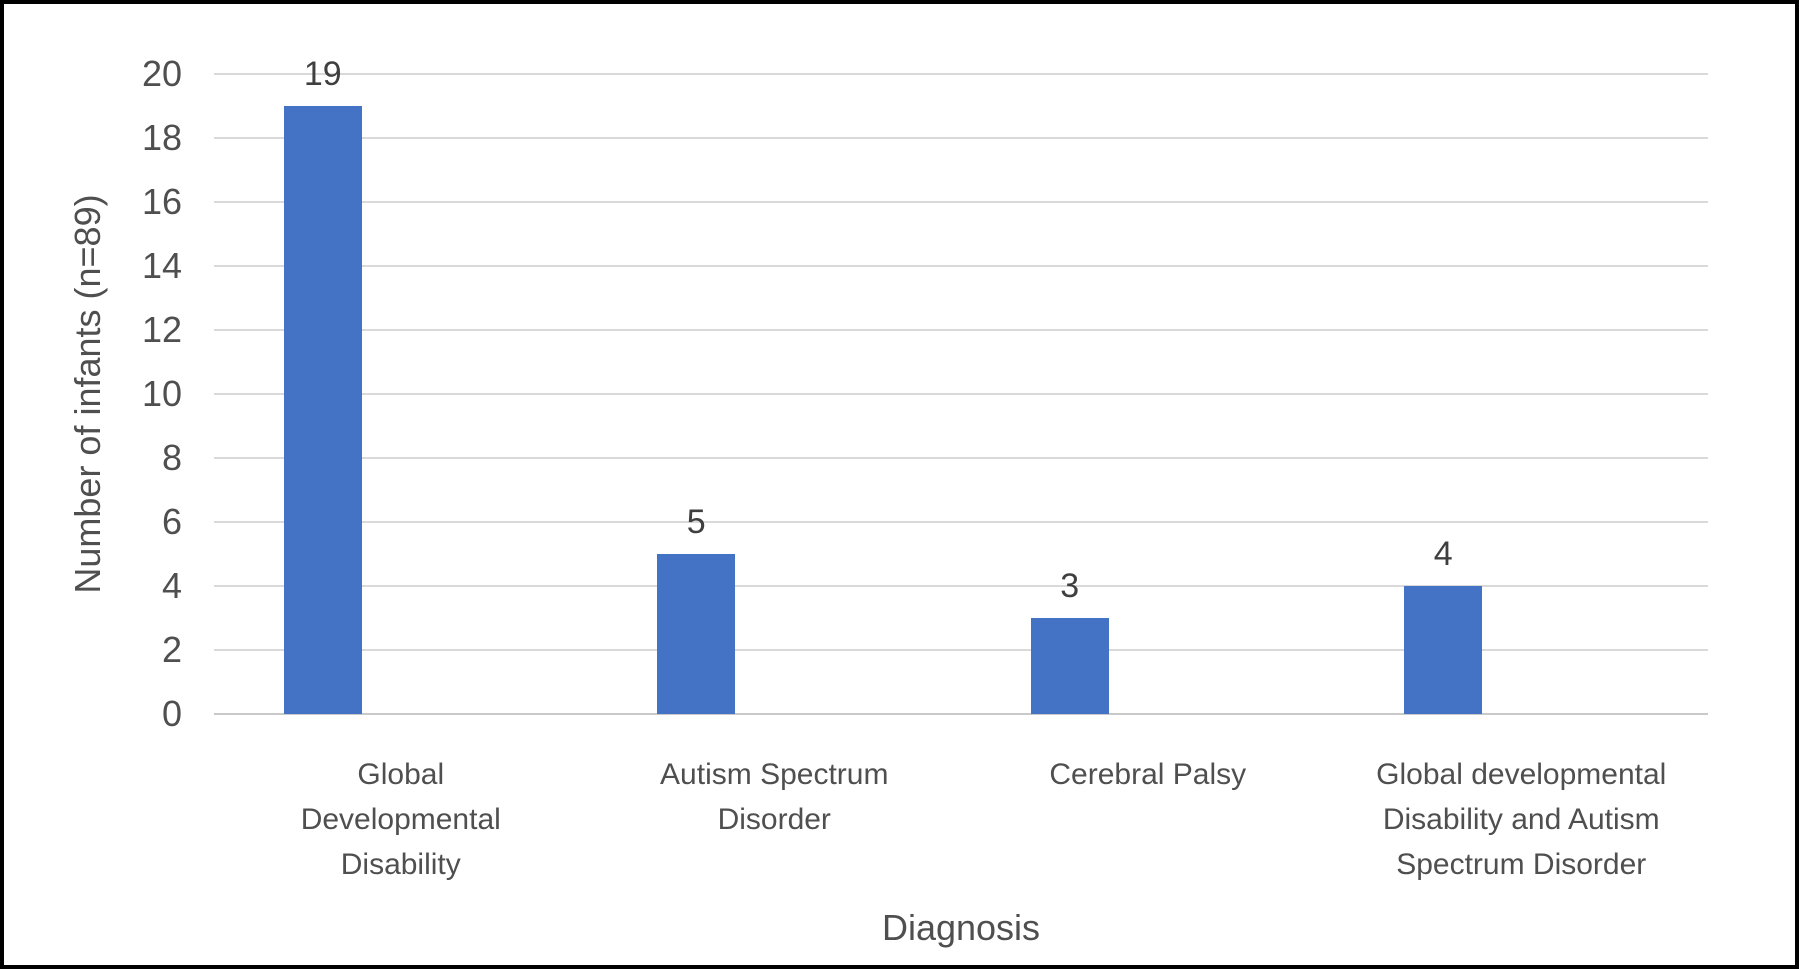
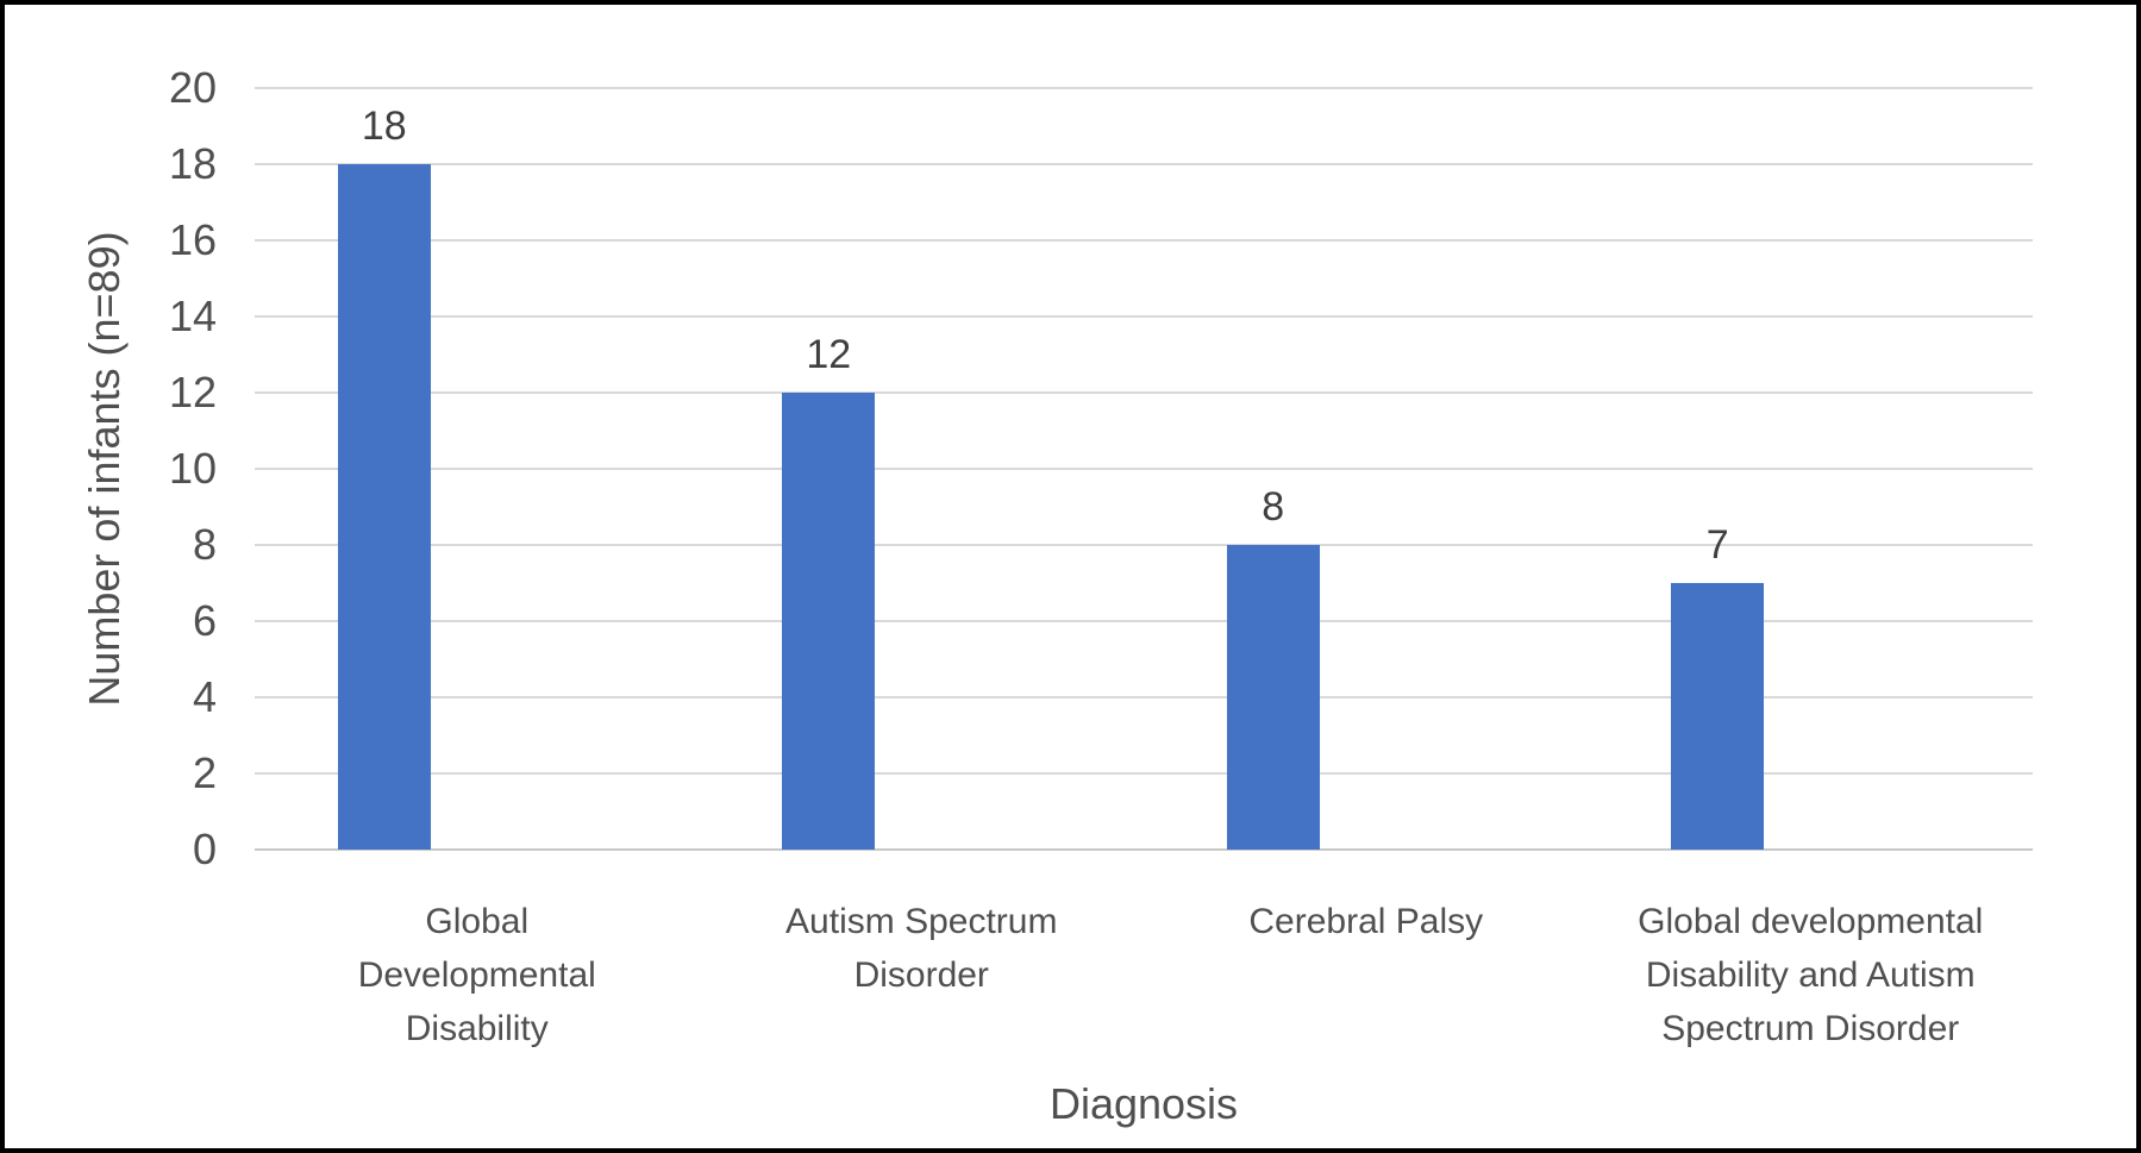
Global Developmental Disability: 19 -> 18
Autism Spectrum Disorder: 5 -> 12
Cerebral Palsy: 3 -> 8
Global developmental Disability and Autism Spectrum Disorder: 4 -> 7
